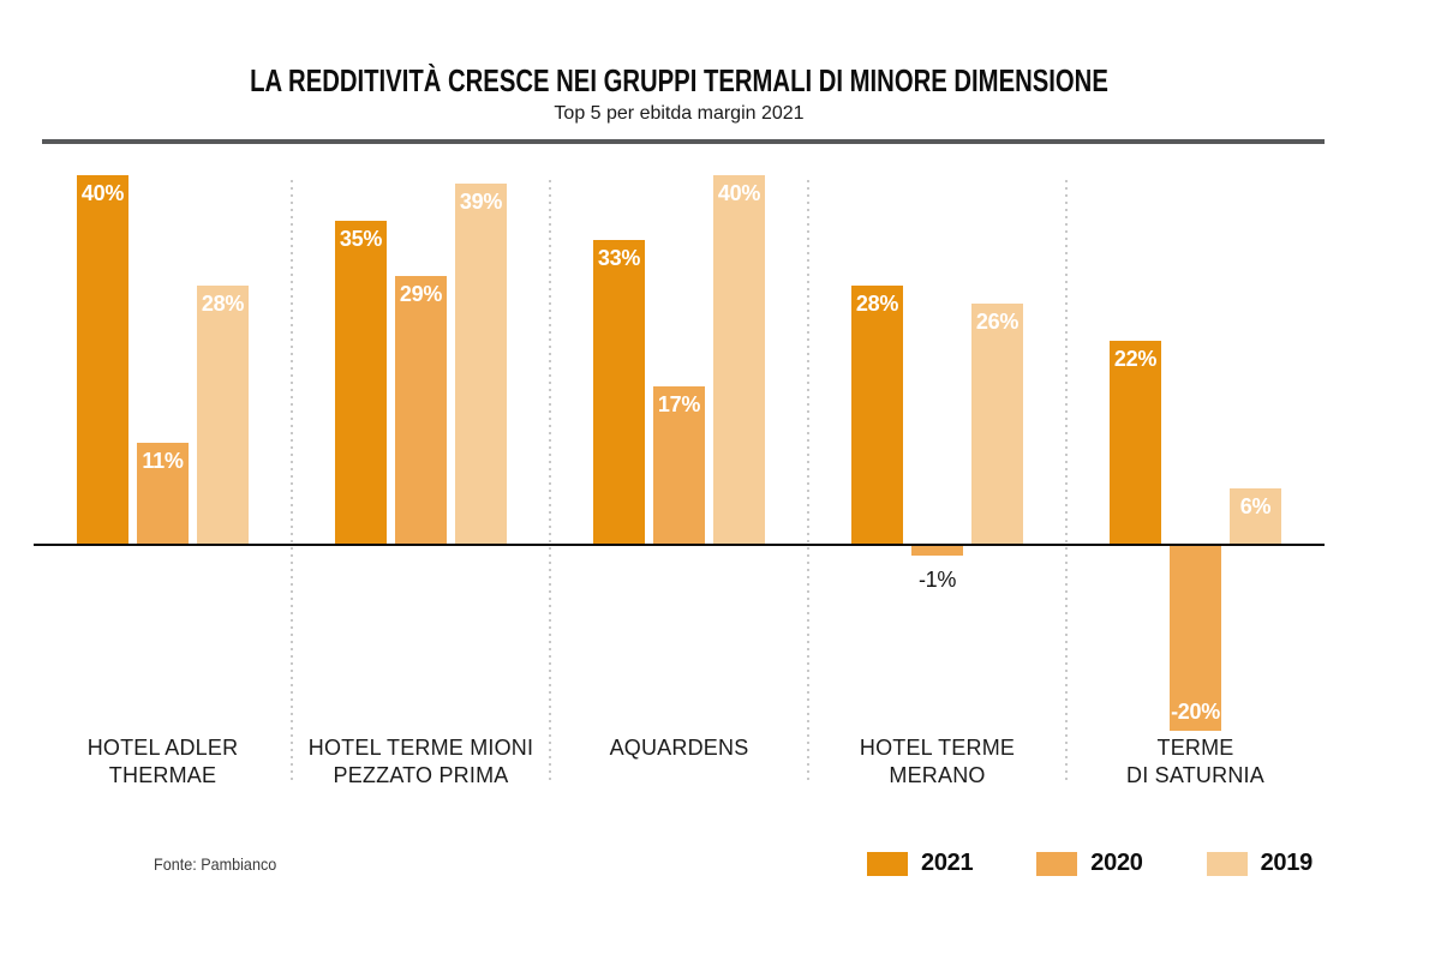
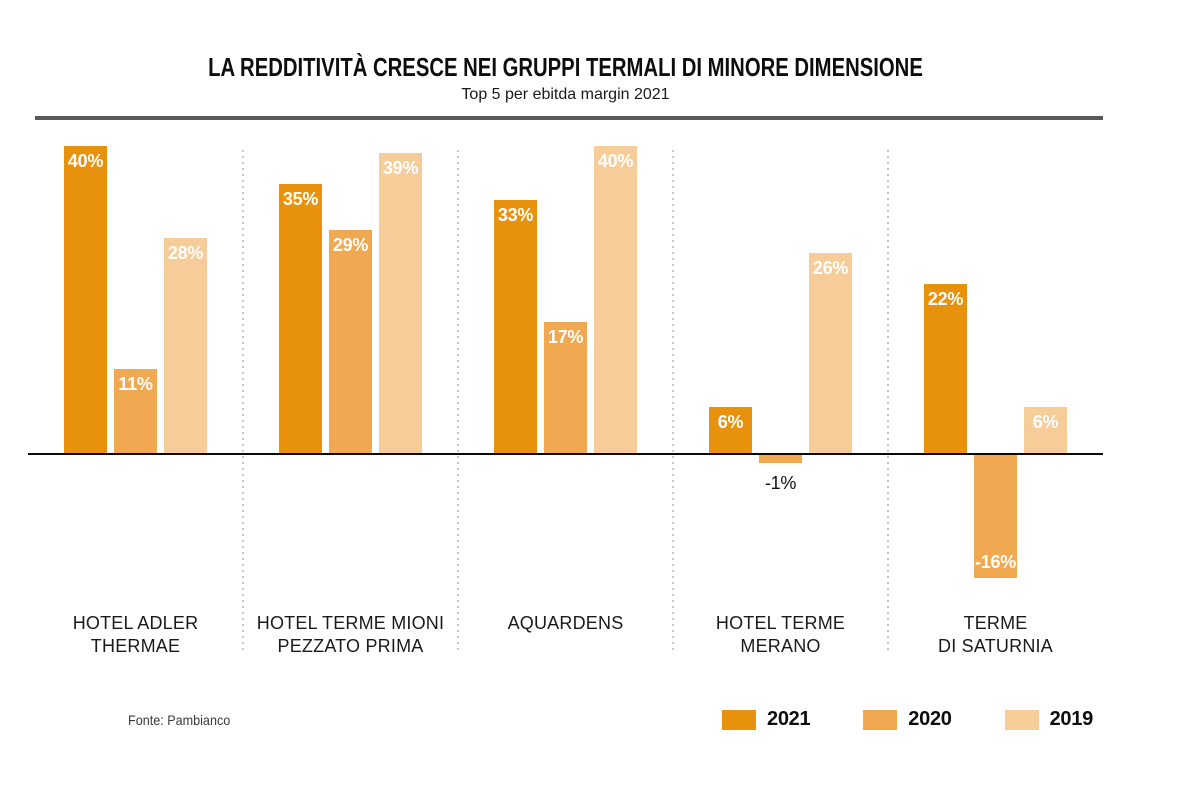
2021/HOTEL TERME MERANO: 28% -> 6%
2020/TERME DI SATURNIA: -20% -> -16%
